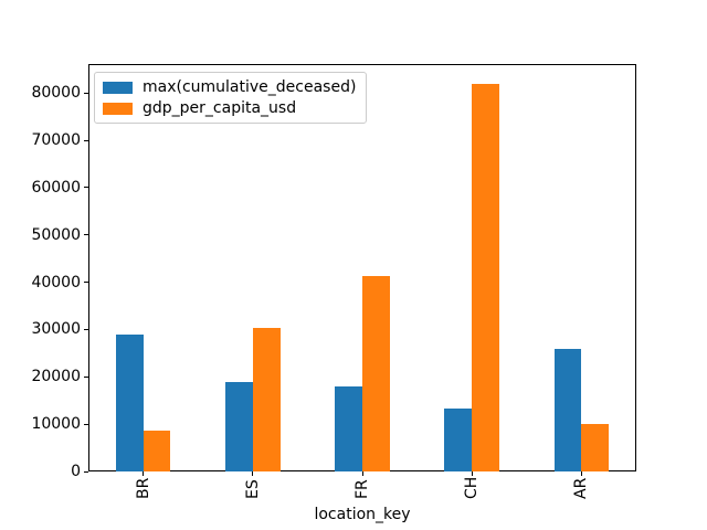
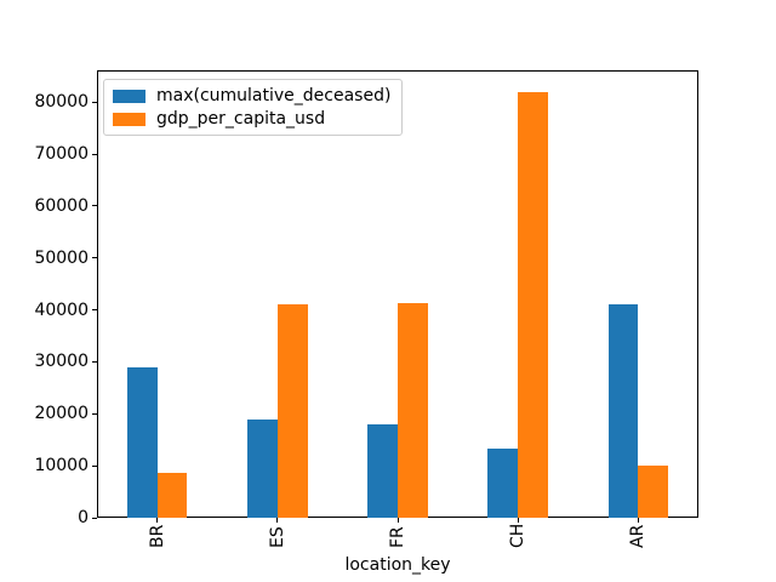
gdp_per_capita_usd/ES: 30000 -> 41000
max(cumulative_deceased)/AR: 26000 -> 41000
